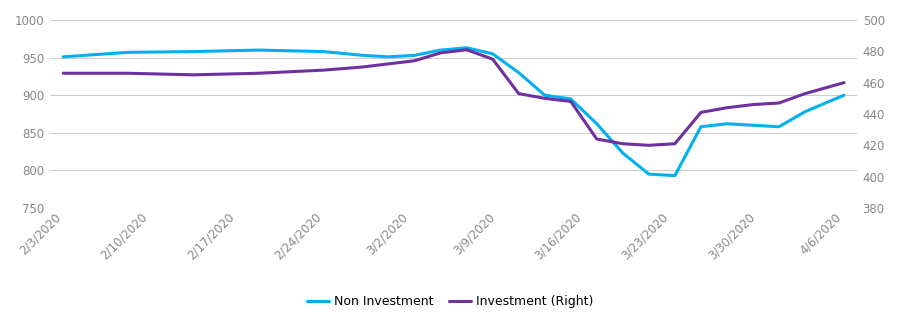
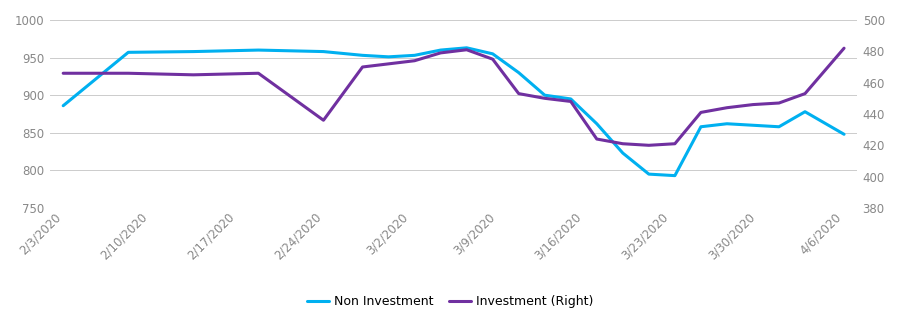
Non Investment/2/3/2020: 951 -> 886
Investment (Right)/2/24/2020: 468 -> 436
Non Investment/4/6/2020: 900 -> 848
Investment (Right)/4/6/2020: 460 -> 482
